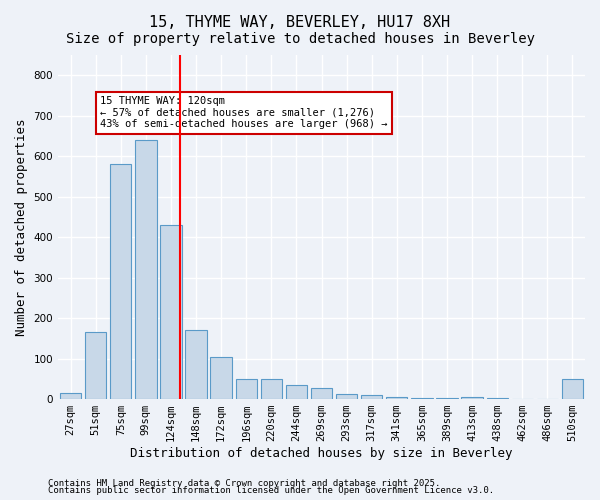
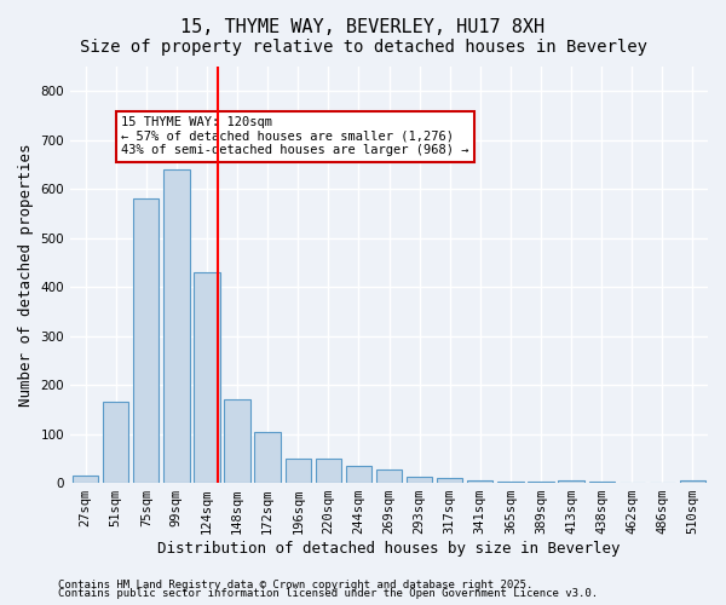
510sqm: 50 -> 5
